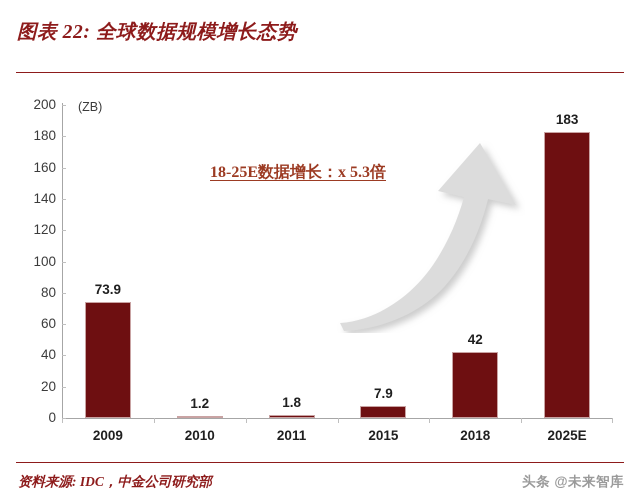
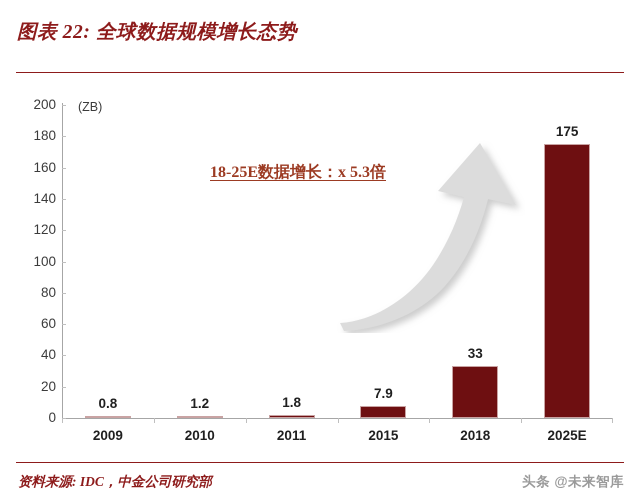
2009: 73.9 -> 0.8
2018: 42 -> 33
2025E: 183 -> 175
